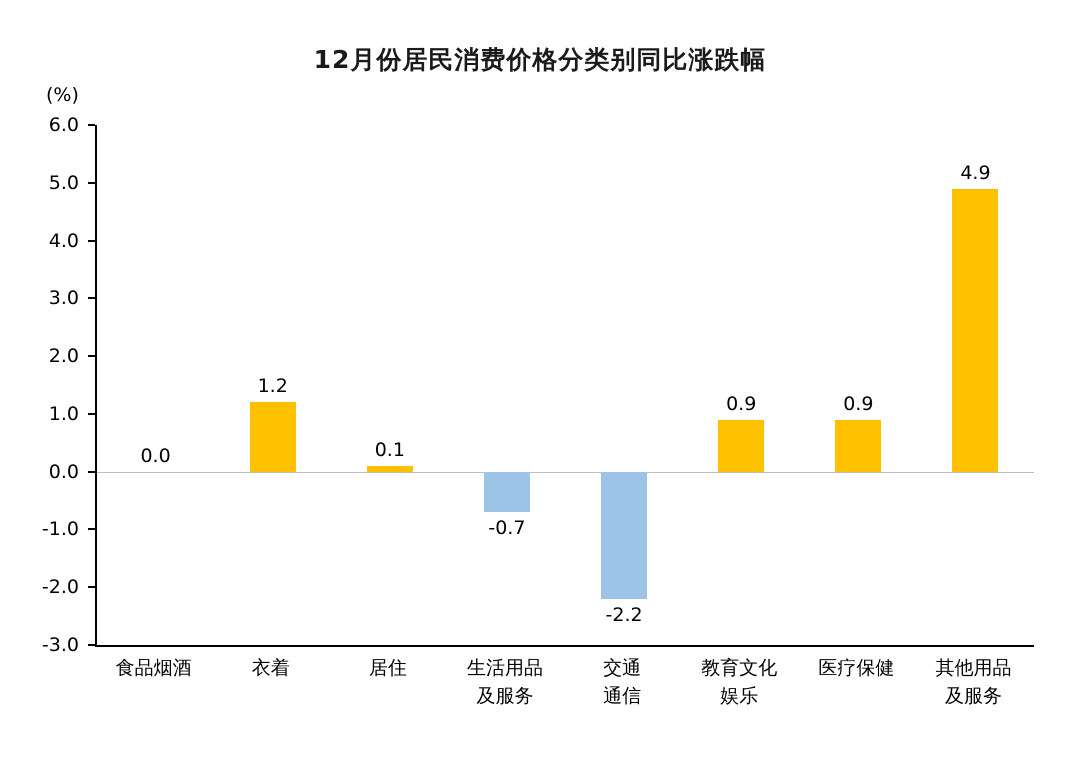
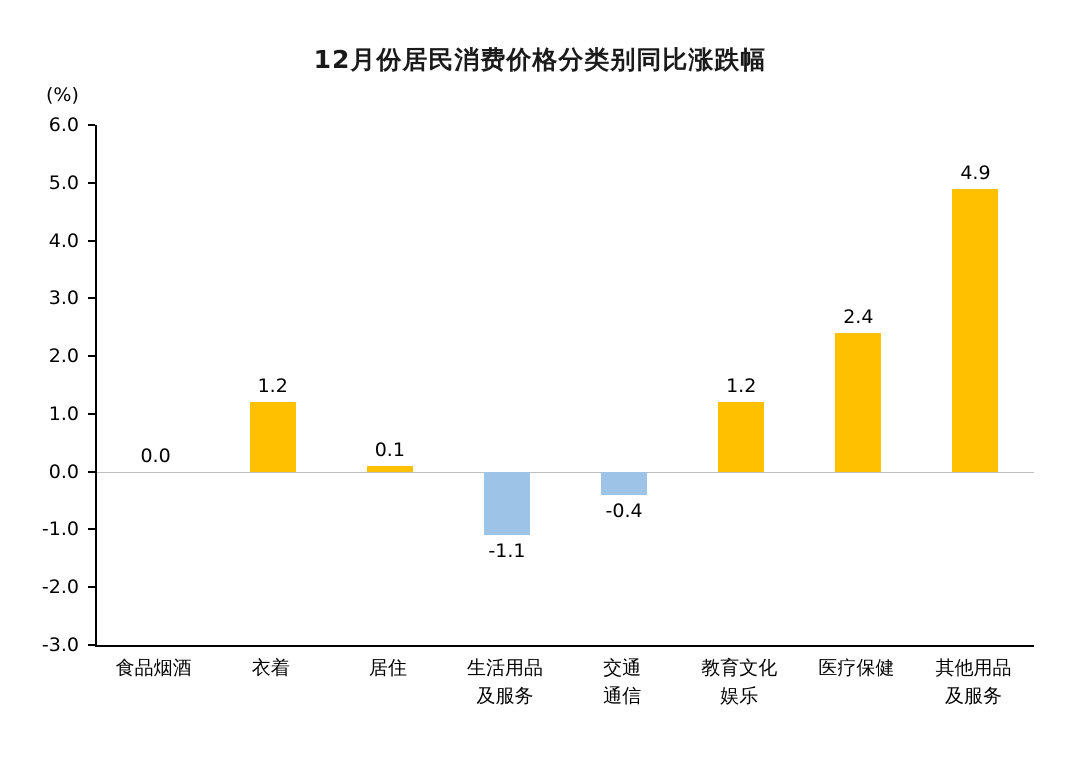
生活用品 及服务: -0.7 -> -1.1
交通 通信: -2.2 -> -0.4
教育文化 娱乐: 0.9 -> 1.2
医疗保健: 0.9 -> 2.4
